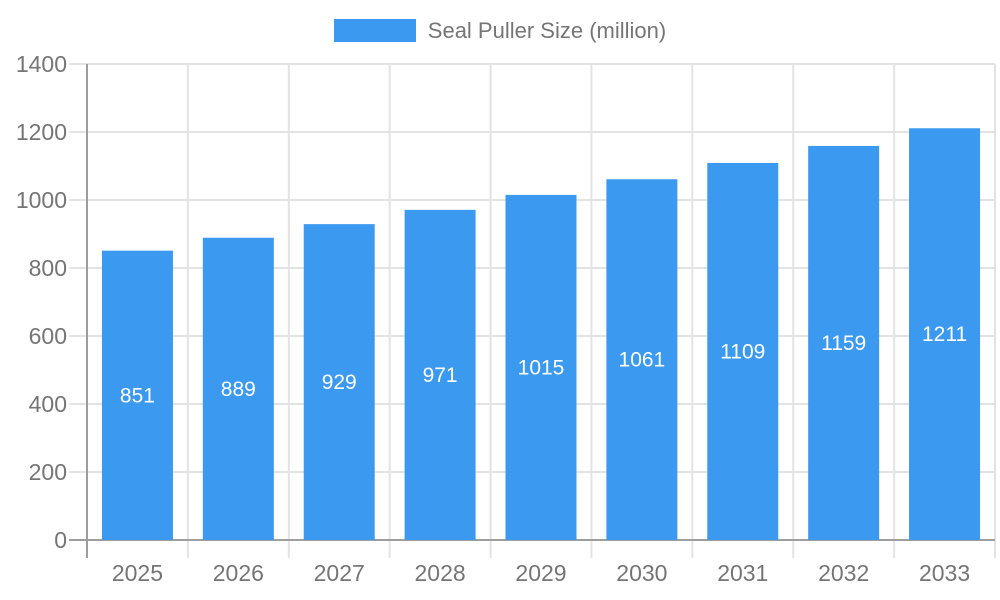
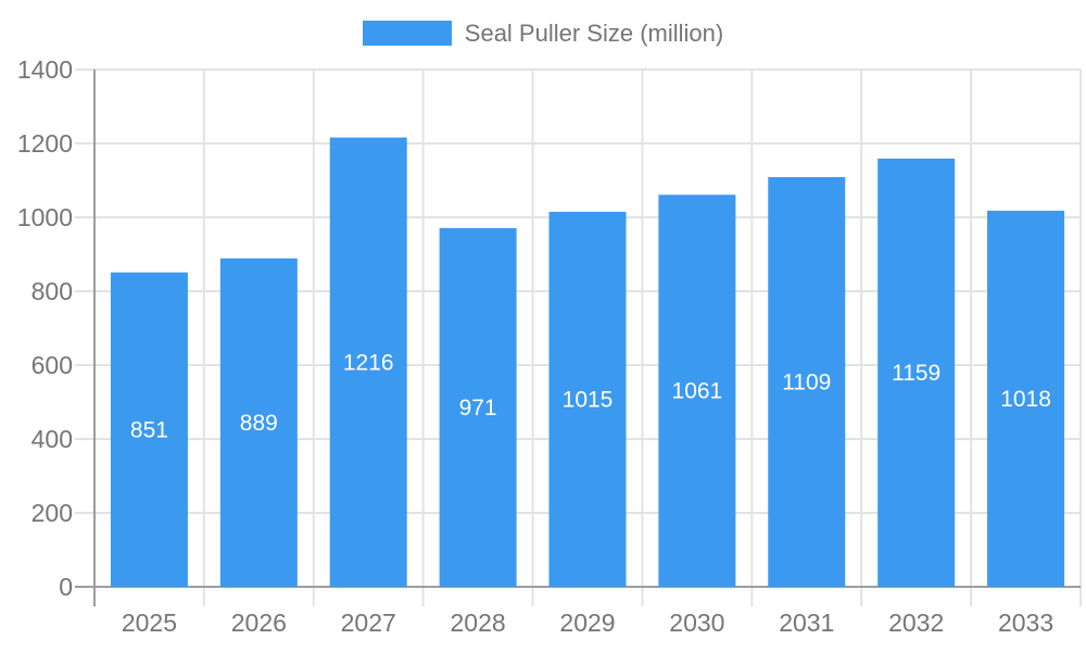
2027: 929 -> 1216
2033: 1211 -> 1018
